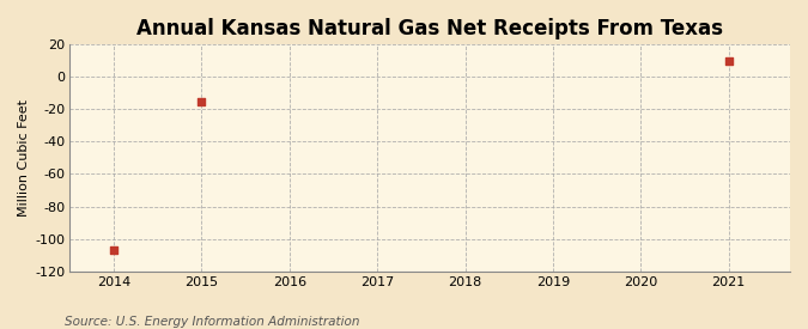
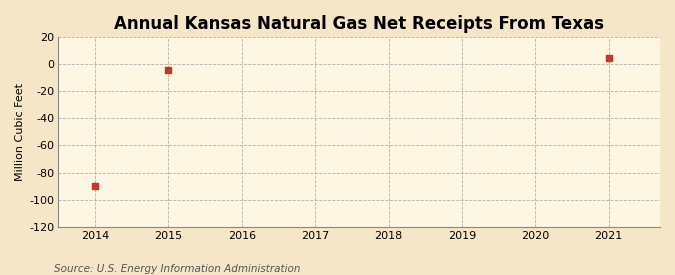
2014: -107 -> -90
2015: -15 -> -4
2021: 10 -> 5
